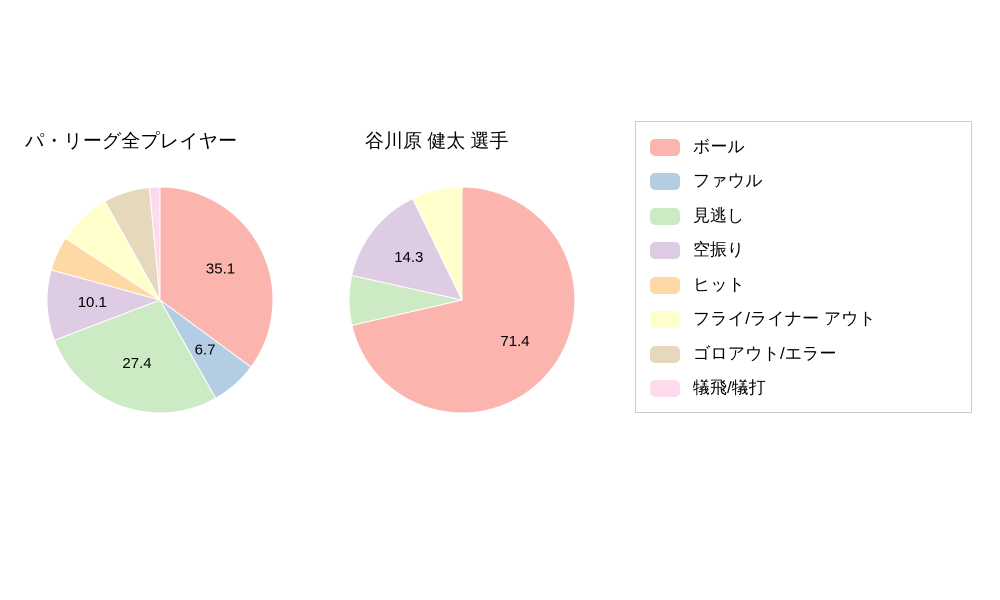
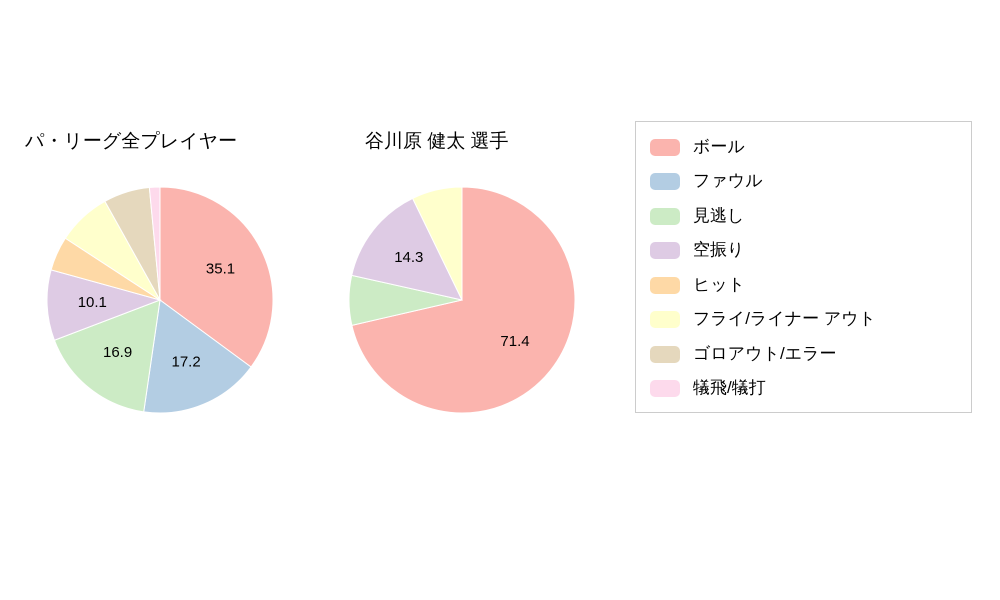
パ・リーグ全プレイヤー/ファウル: 6.7 -> 17.2
パ・リーグ全プレイヤー/見逃し: 27.4 -> 16.9
